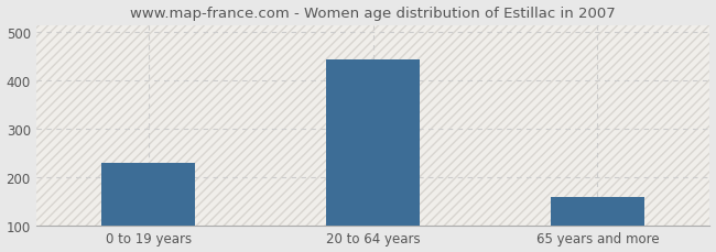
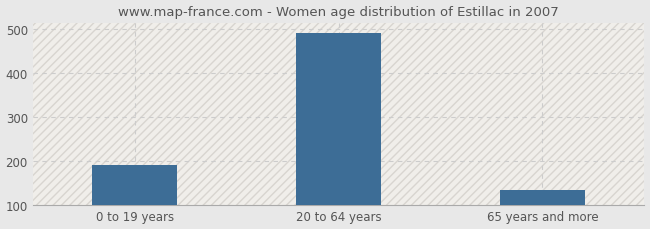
0 to 19 years: 230 -> 190
20 to 64 years: 445 -> 493
65 years and more: 160 -> 133
